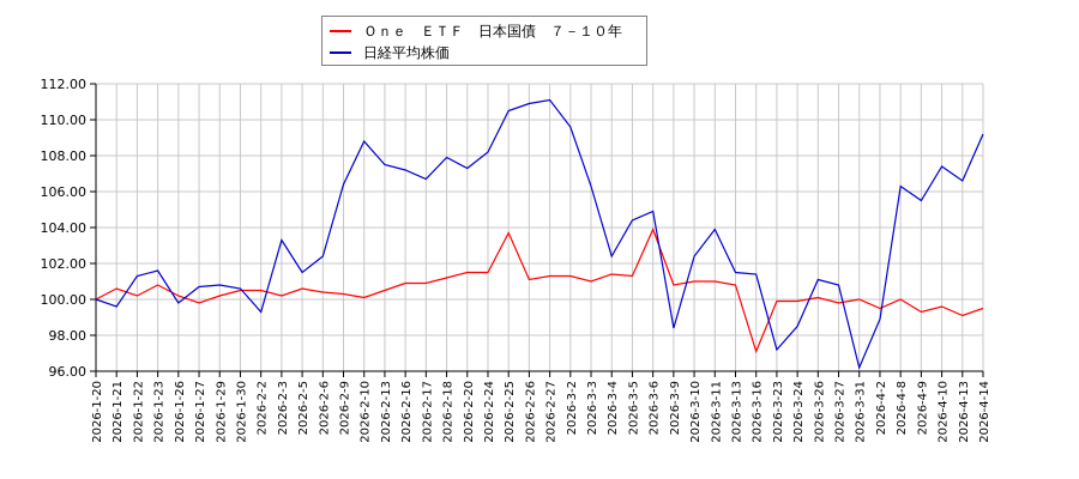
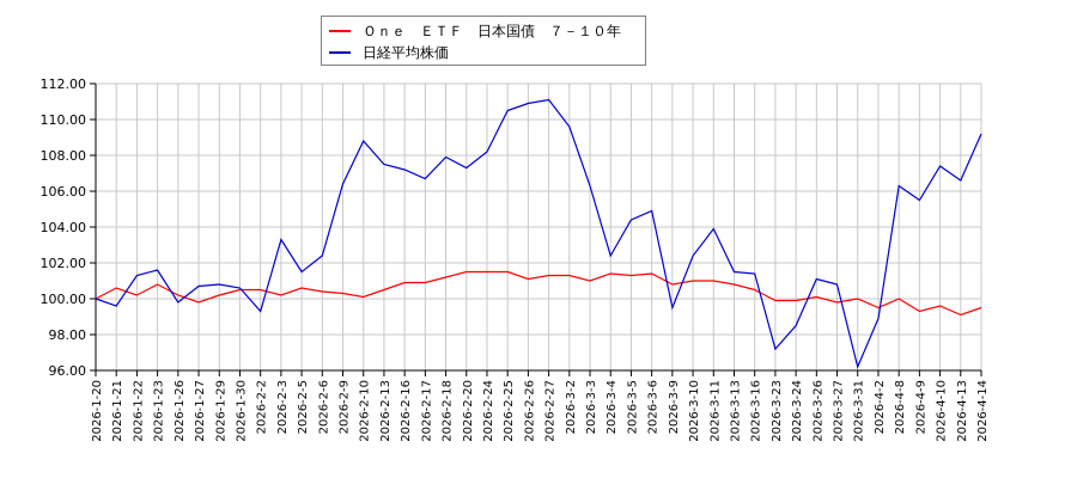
Ｏｎｅ ＥＴＦ 日本国債 ７－１０年/2026-2-25: 103.7 -> 101.5
Ｏｎｅ ＥＴＦ 日本国債 ７－１０年/2026-3-6: 103.9 -> 101.4
日経平均株価/2026-3-9: 98.4 -> 99.5
Ｏｎｅ ＥＴＦ 日本国債 ７－１０年/2026-3-16: 97.1 -> 100.5
